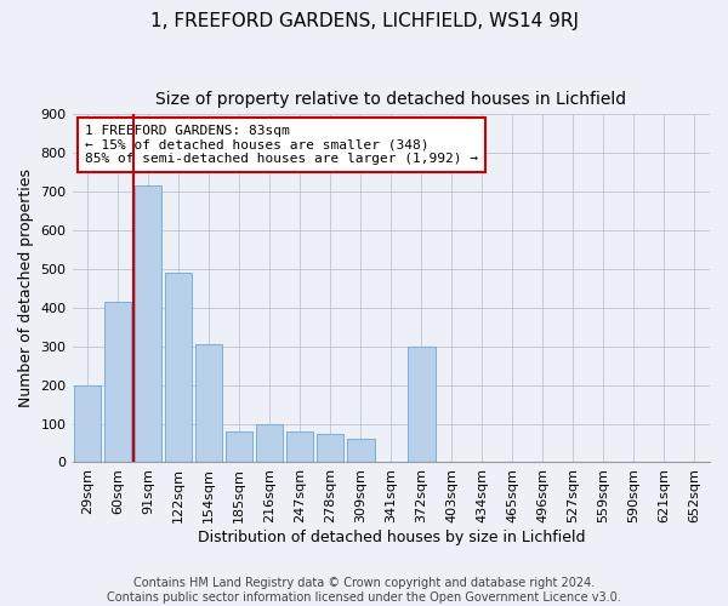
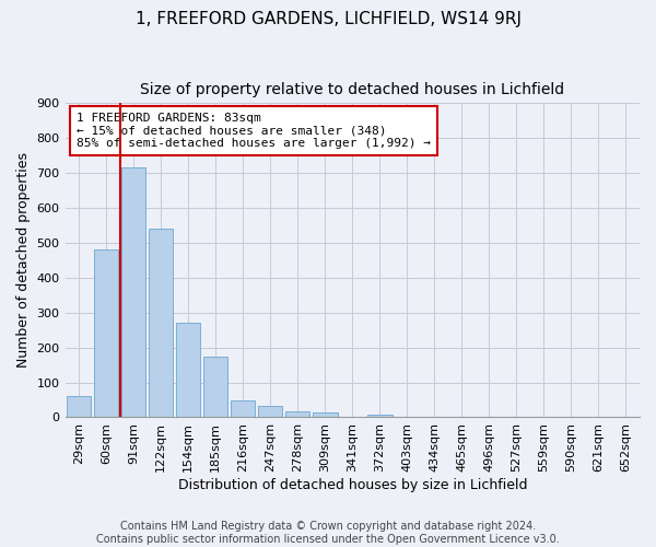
29sqm: 200 -> 60
60sqm: 415 -> 480
122sqm: 490 -> 540
154sqm: 305 -> 270
185sqm: 80 -> 175
216sqm: 100 -> 47
247sqm: 80 -> 32
278sqm: 75 -> 17
309sqm: 60 -> 14
372sqm: 300 -> 8
